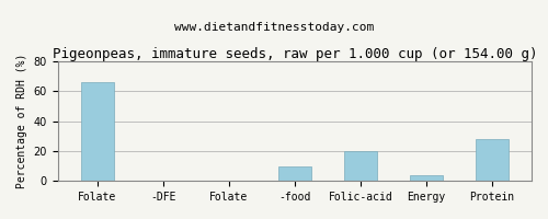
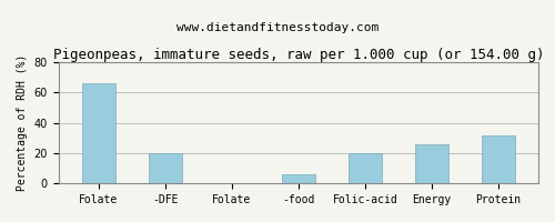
-DFE: 0 -> 20
-food: 10 -> 6
Energy: 4 -> 26
Protein: 28 -> 32
